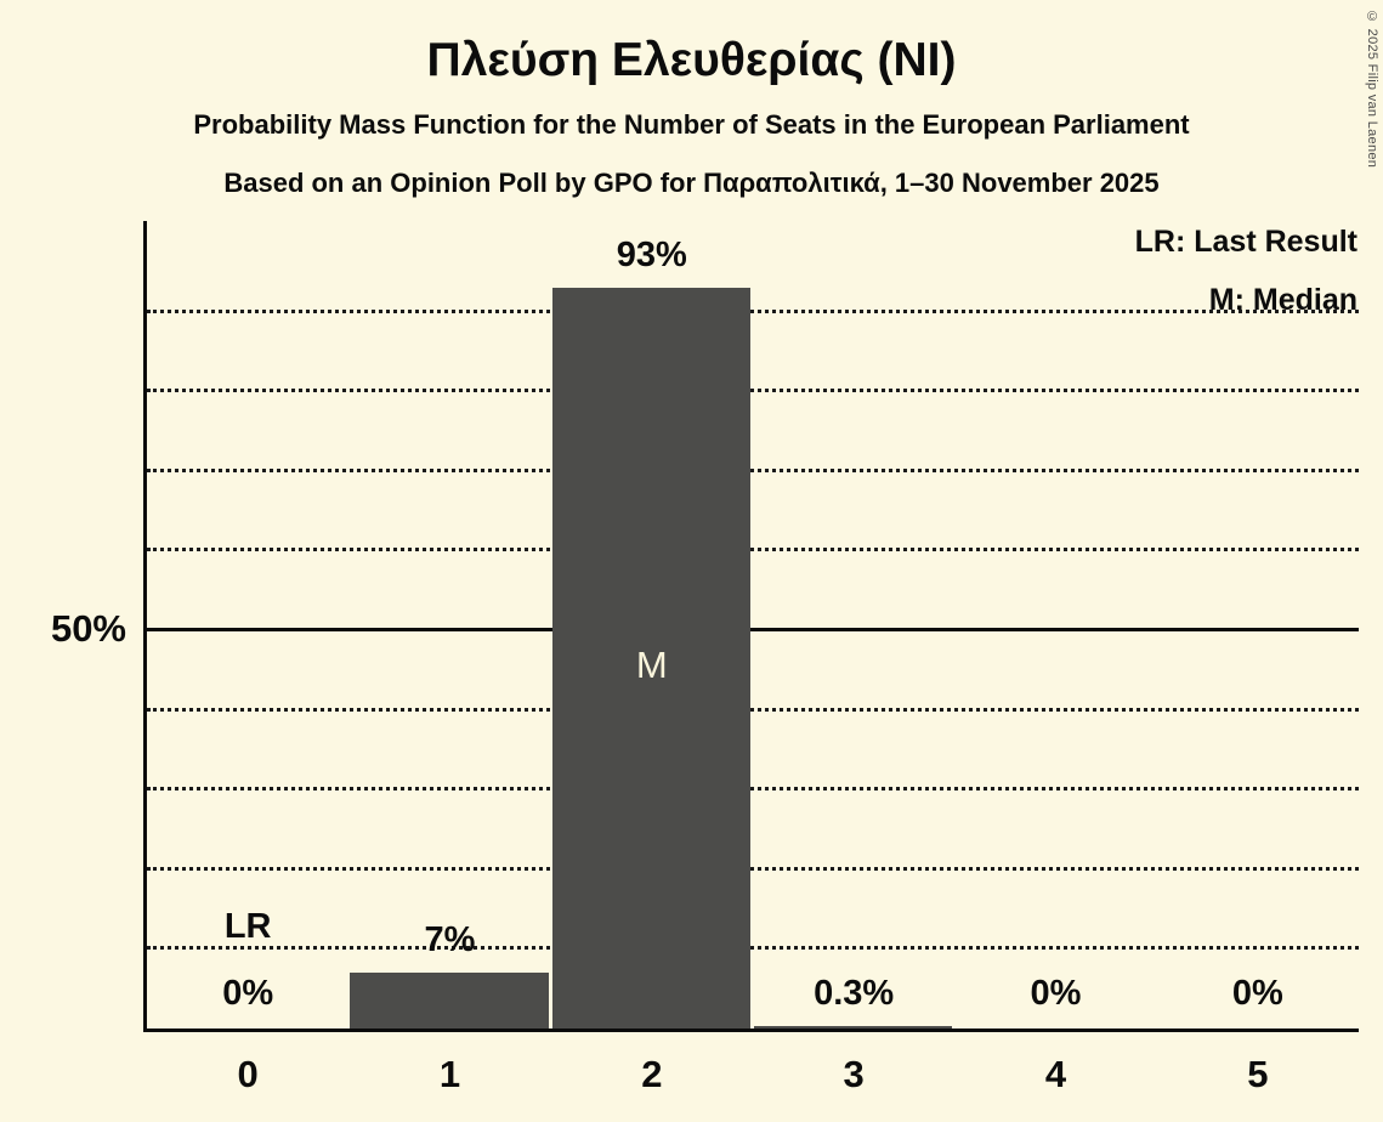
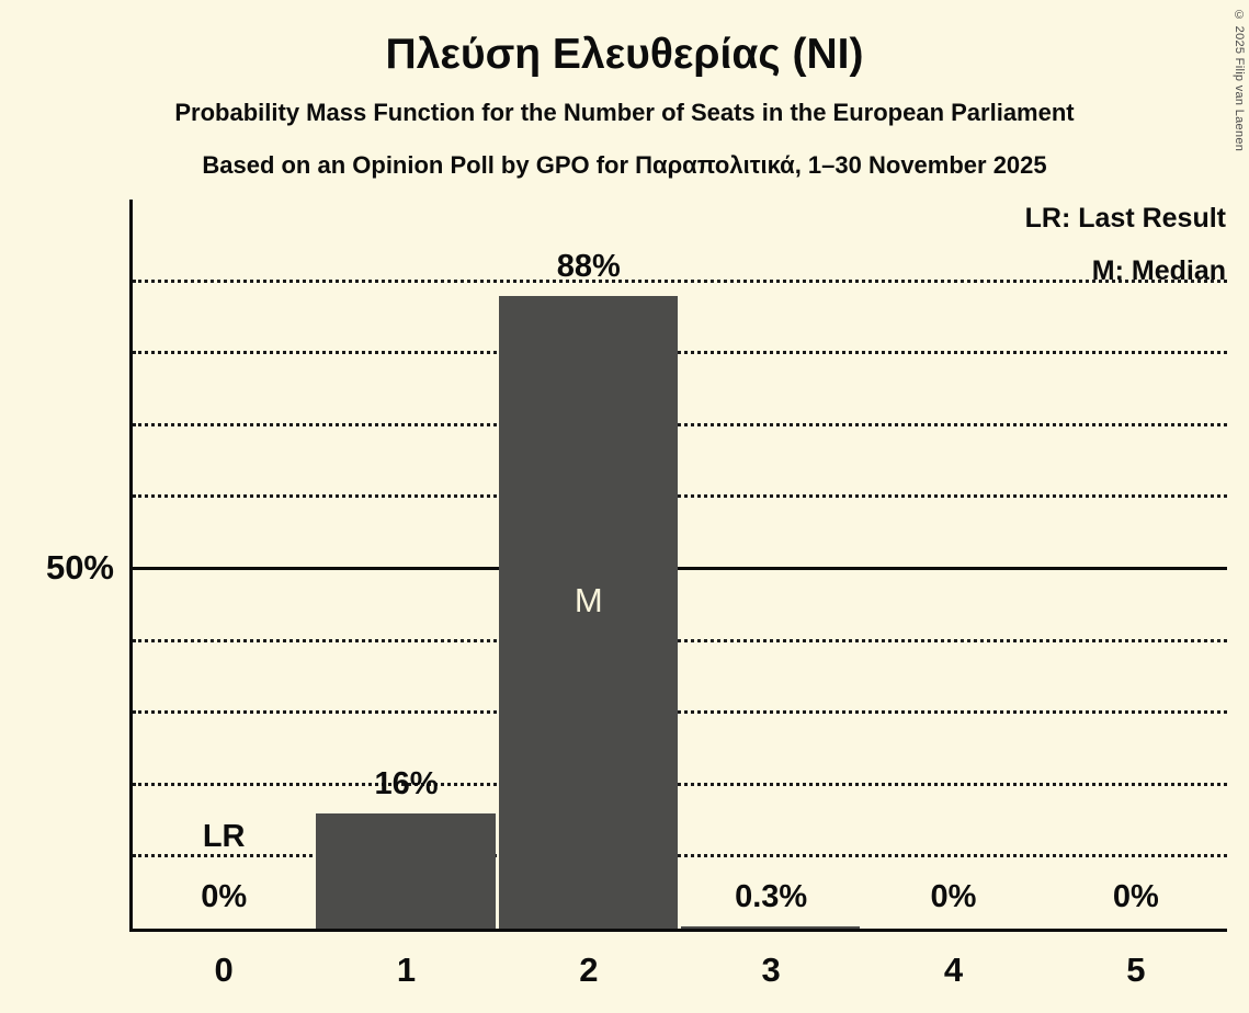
1: 7% -> 16%
2: 93% -> 88%
